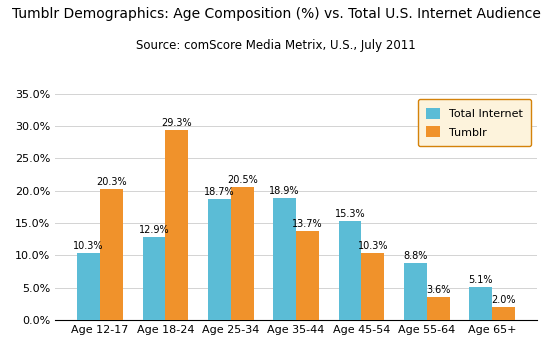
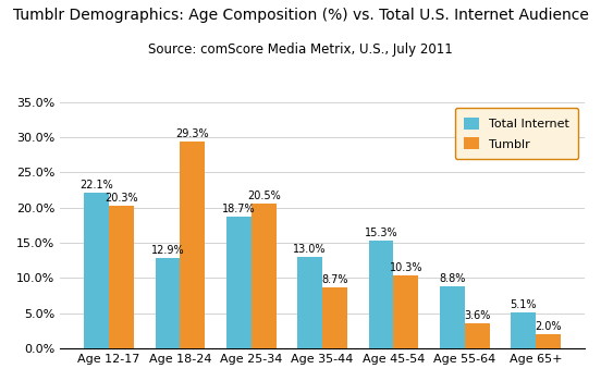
Total Internet/Age 12-17: 10.3% -> 22.1%
Total Internet/Age 35-44: 18.9% -> 13.0%
Tumblr/Age 35-44: 13.7% -> 8.7%
